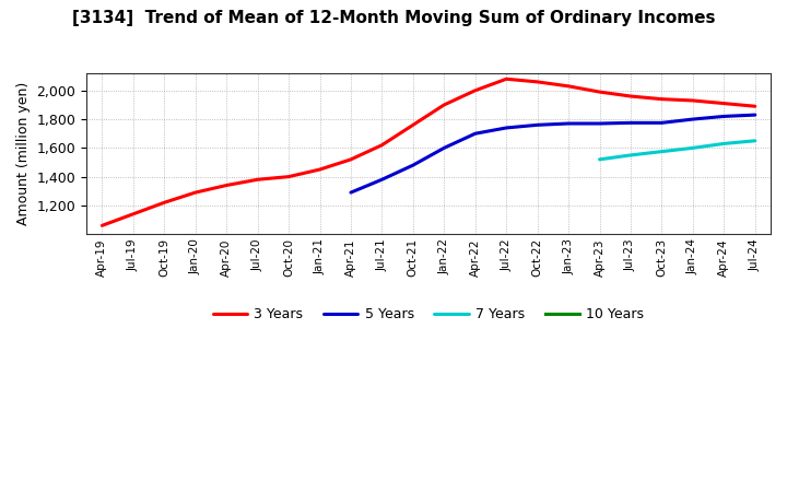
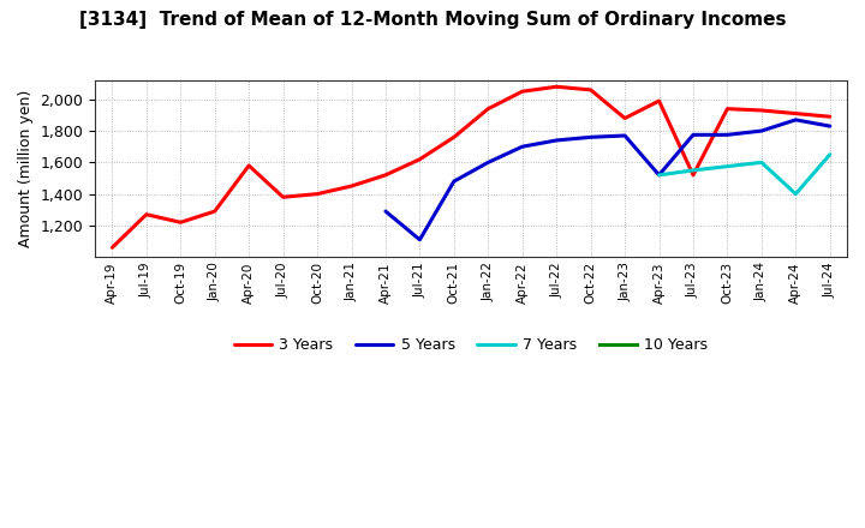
3 Years/Jul-19: 1,140 -> 1,270
3 Years/Apr-20: 1,340 -> 1,580
5 Years/Jul-21: 1,380 -> 1,110
3 Years/Jan-22: 1,900 -> 1,940
3 Years/Apr-22: 2,000 -> 2,050
3 Years/Jan-23: 2,030 -> 1,880
5 Years/Apr-23: 1,770 -> 1,520
3 Years/Jul-23: 1,960 -> 1,520
5 Years/Apr-24: 1,820 -> 1,870
7 Years/Apr-24: 1,630 -> 1,400
